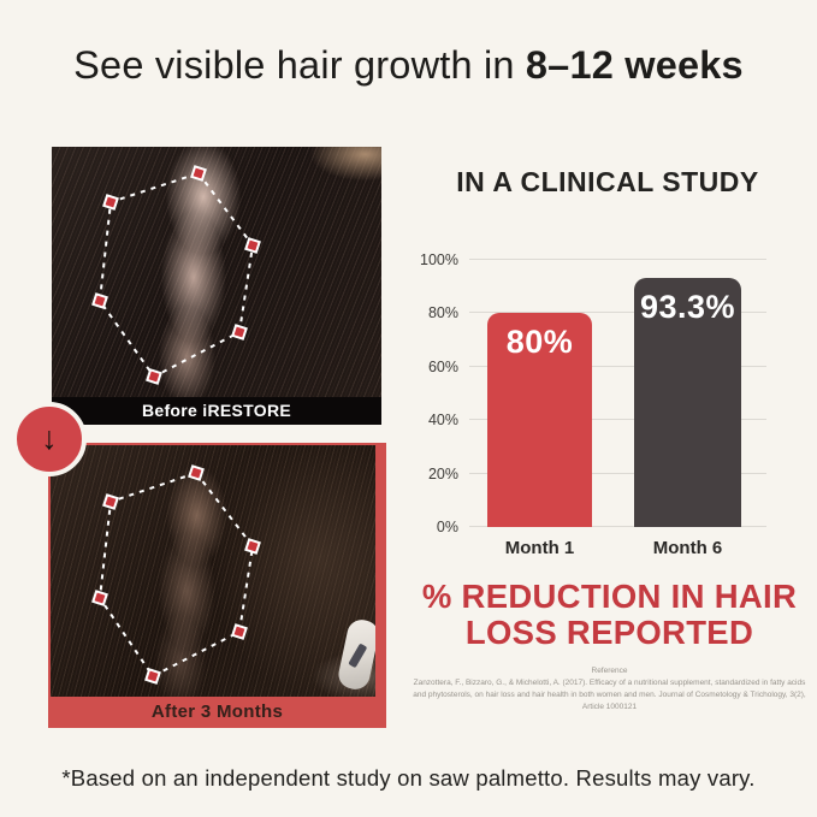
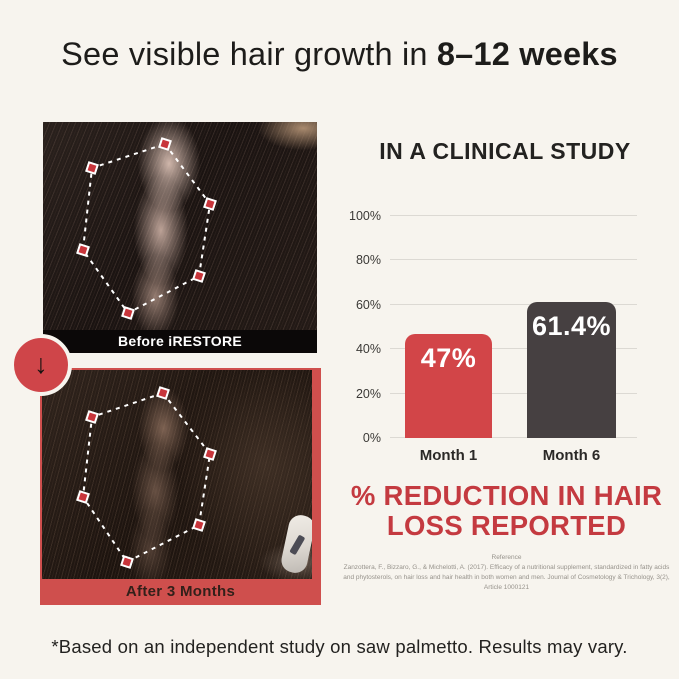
Month 1: 80% -> 47%
Month 6: 93.3% -> 61.4%
